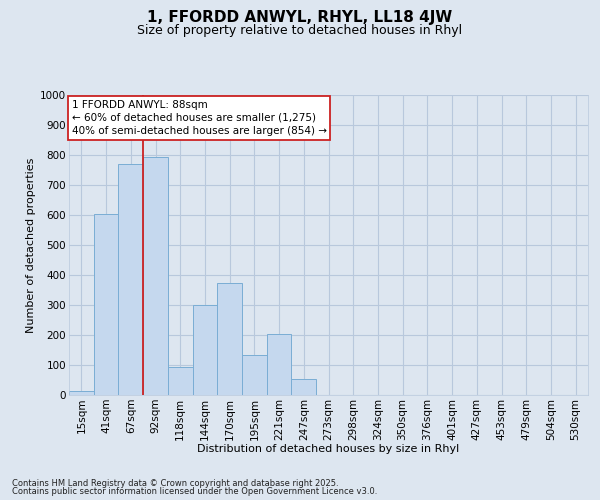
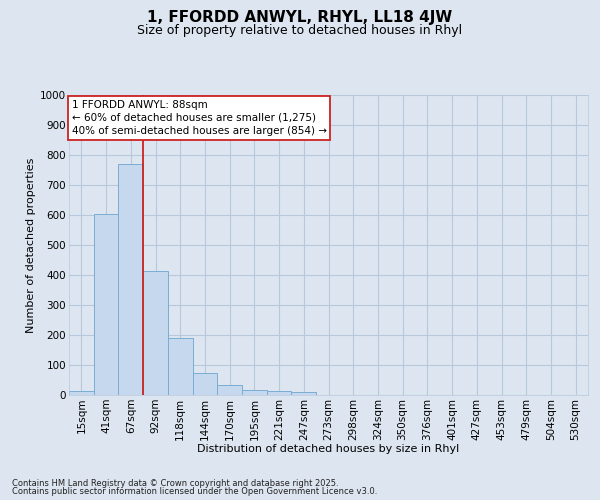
92sqm: 795 -> 415
118sqm: 95 -> 190
144sqm: 300 -> 75
170sqm: 375 -> 35
195sqm: 135 -> 17
221sqm: 205 -> 15
247sqm: 55 -> 10
